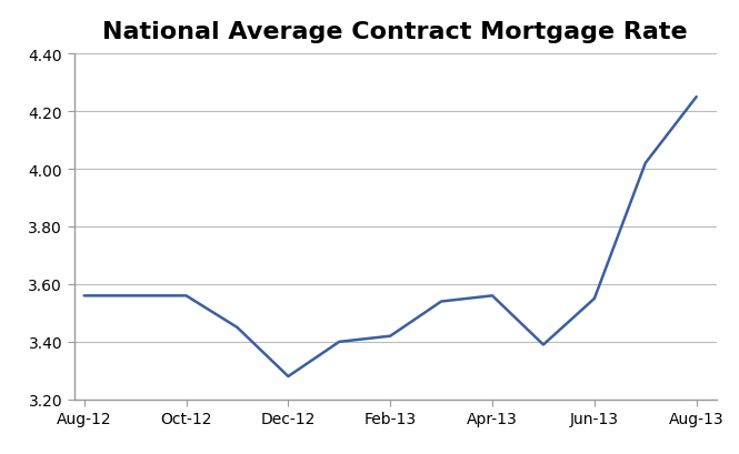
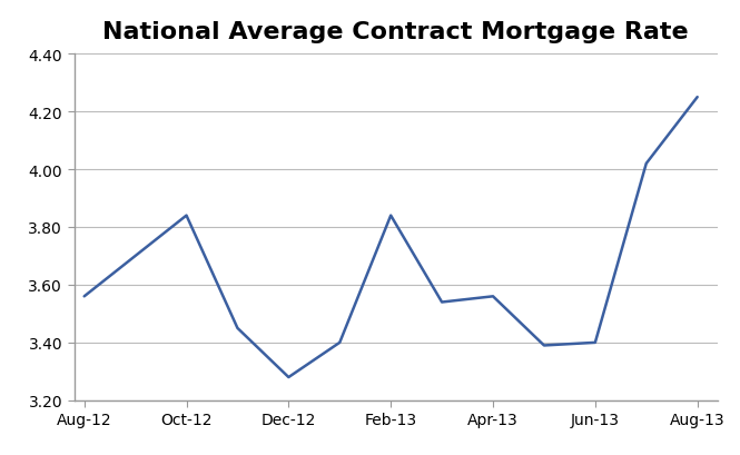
Oct-12: 3.56 -> 3.84
Feb-13: 3.42 -> 3.84
Jun-13: 3.55 -> 3.40
